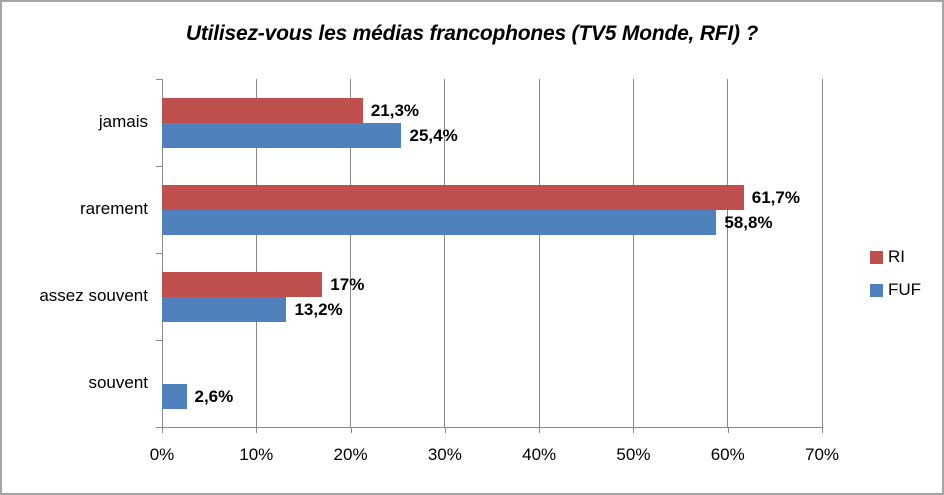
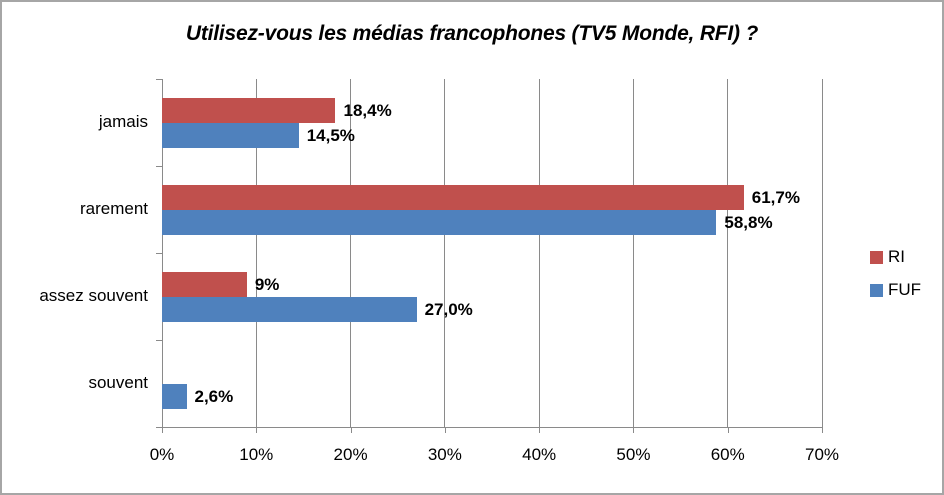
RI/jamais: 21,3% -> 18,4%
FUF/jamais: 25,4% -> 14,5%
RI/assez souvent: 17% -> 9%
FUF/assez souvent: 13,2% -> 27,0%
